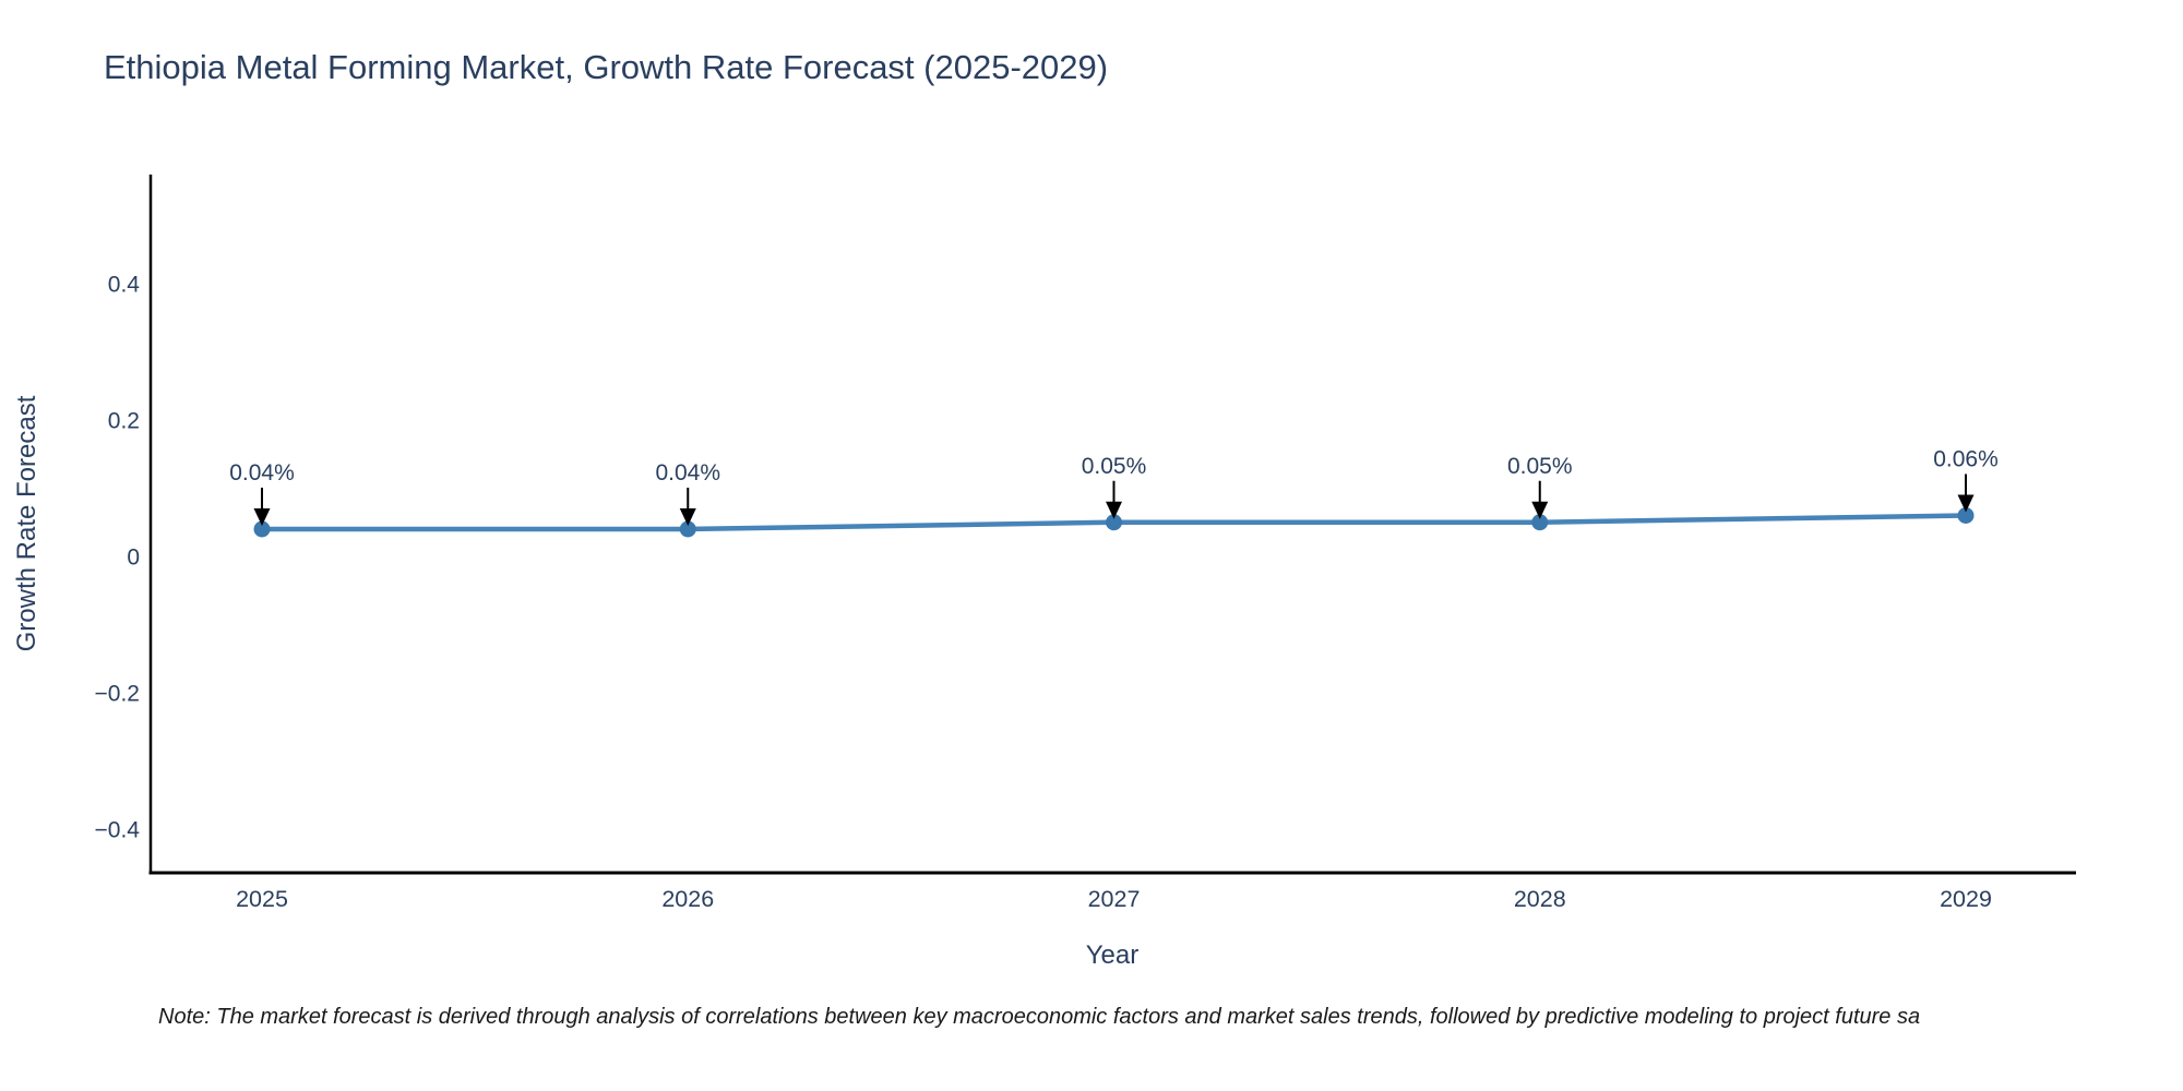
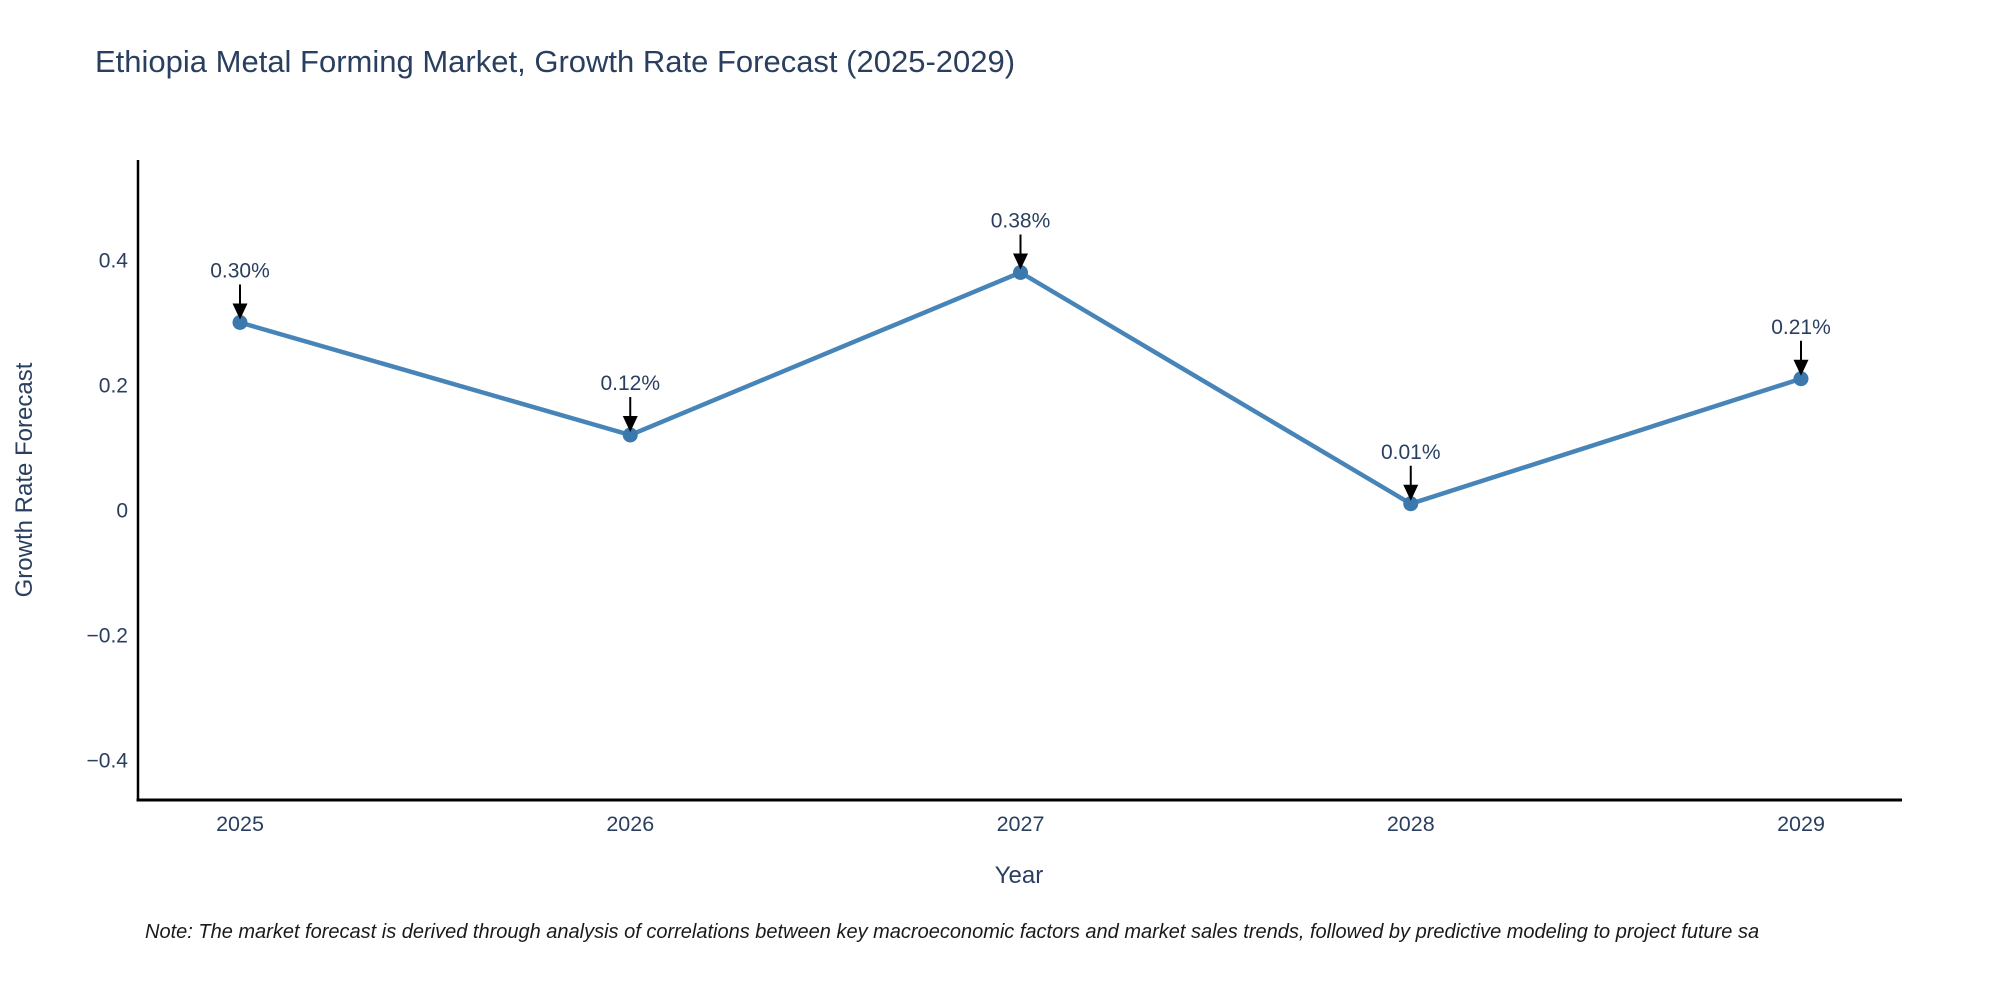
2025: 0.04% -> 0.30%
2026: 0.04% -> 0.12%
2027: 0.05% -> 0.38%
2028: 0.05% -> 0.01%
2029: 0.06% -> 0.21%
